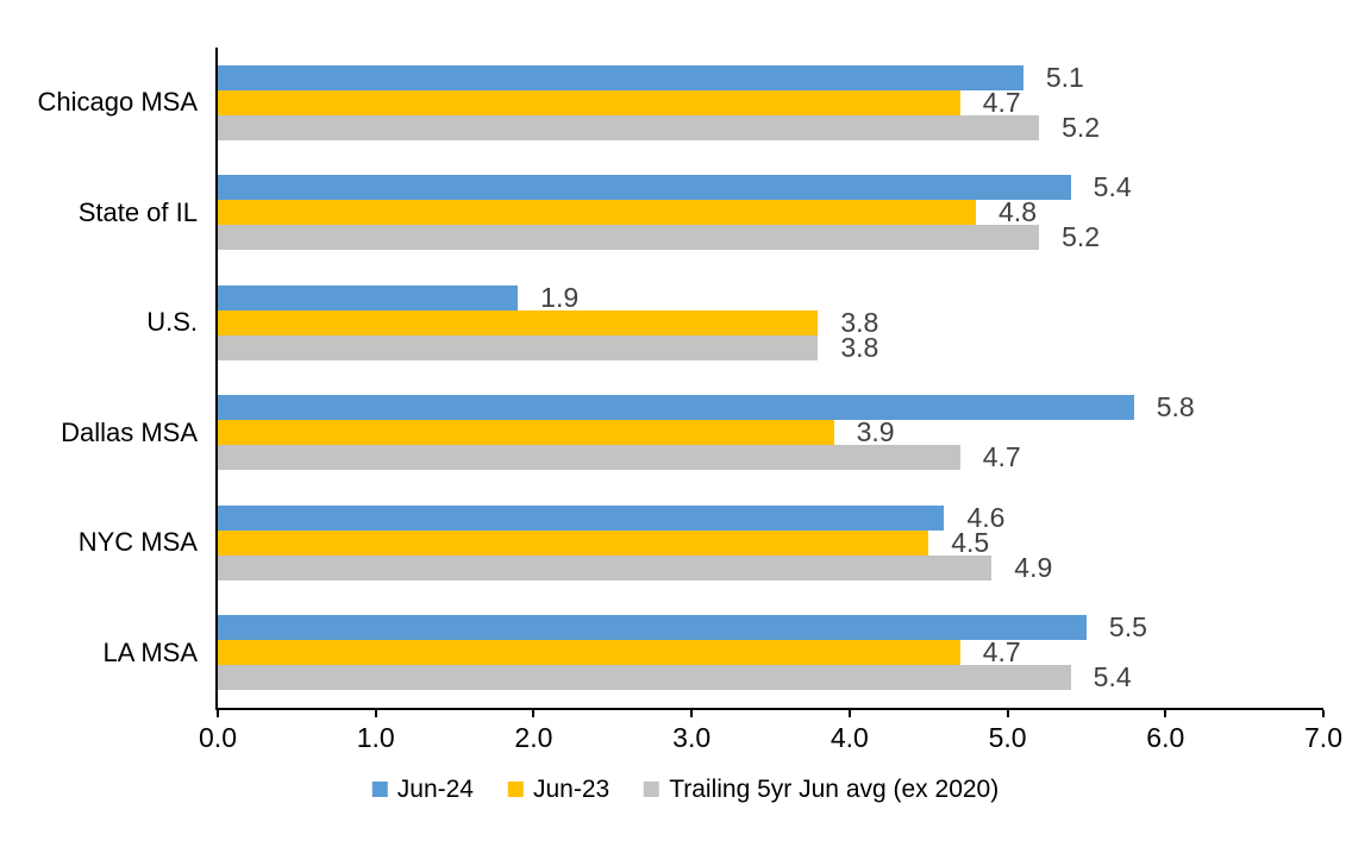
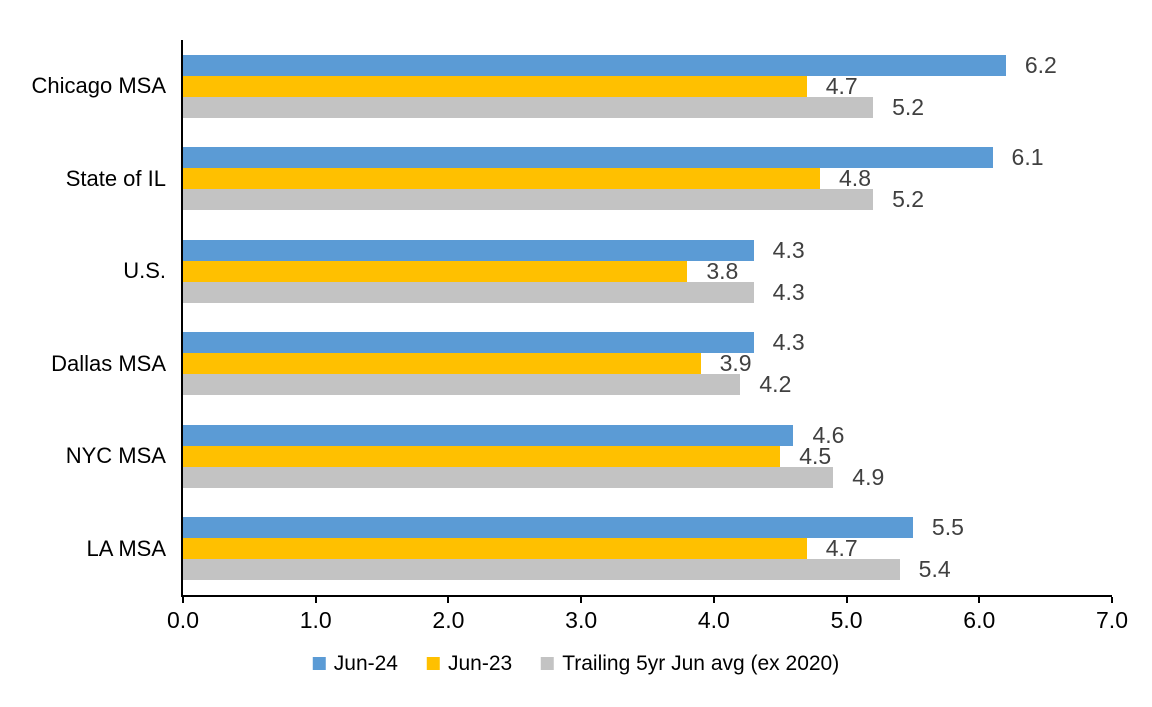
Jun-24/Chicago MSA: 5.1 -> 6.2
Jun-24/State of IL: 5.4 -> 6.1
Jun-24/U.S.: 1.9 -> 4.3
Trailing 5yr Jun avg (ex 2020)/U.S.: 3.8 -> 4.3
Jun-24/Dallas MSA: 5.8 -> 4.3
Trailing 5yr Jun avg (ex 2020)/Dallas MSA: 4.7 -> 4.2
